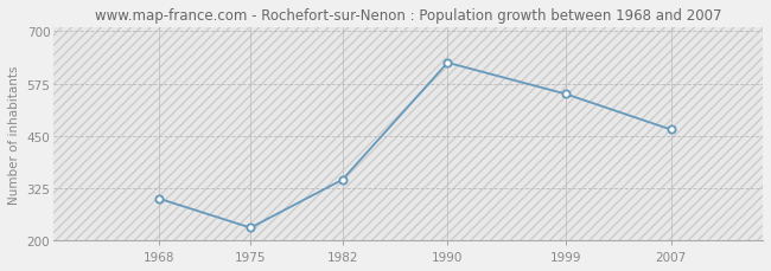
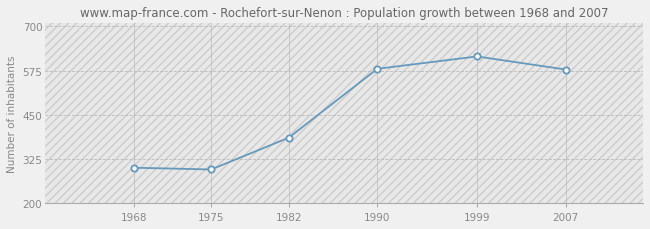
1975: 230 -> 295
1982: 345 -> 385
1990: 625 -> 580
1999: 550 -> 615
2007: 465 -> 578
